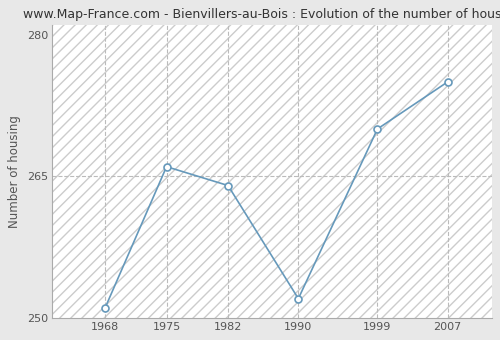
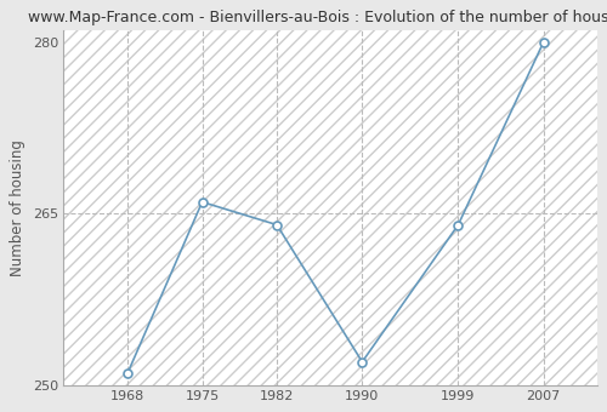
1999: 270 -> 264
2007: 275 -> 280
